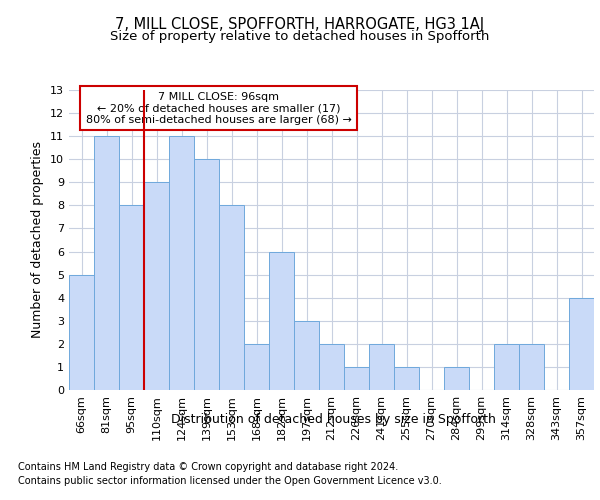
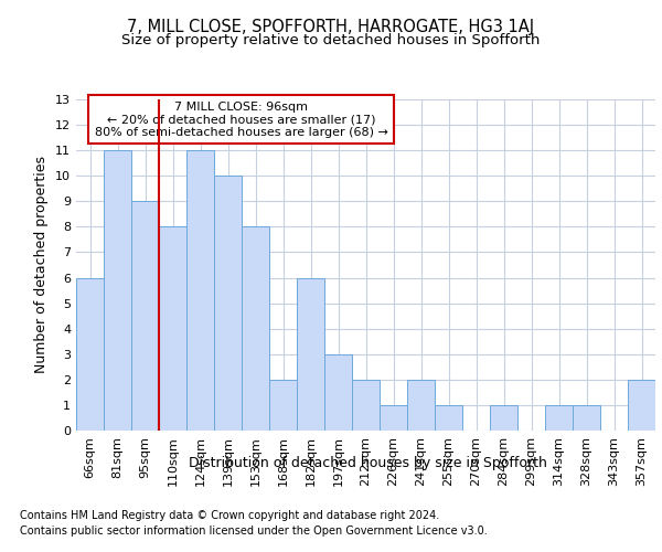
66sqm: 5 -> 6
95sqm: 8 -> 9
110sqm: 9 -> 8
314sqm: 2 -> 1
328sqm: 2 -> 1
357sqm: 4 -> 2
